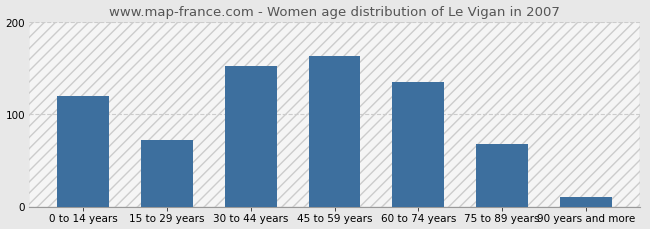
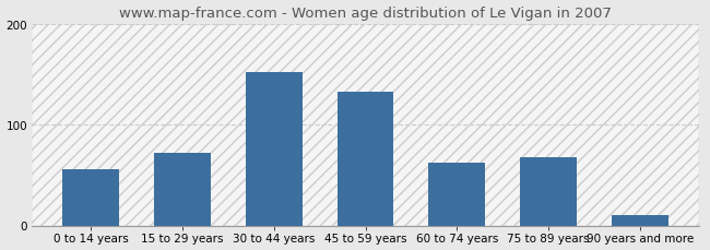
0 to 14 years: 120 -> 56
45 to 59 years: 163 -> 132
60 to 74 years: 135 -> 62
